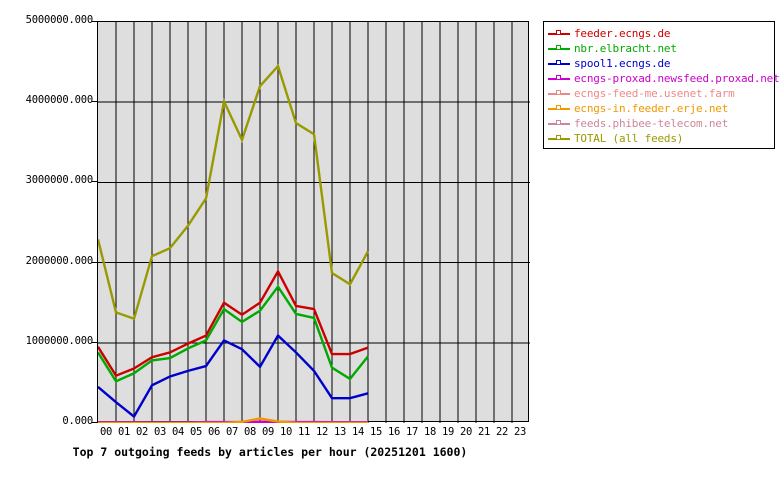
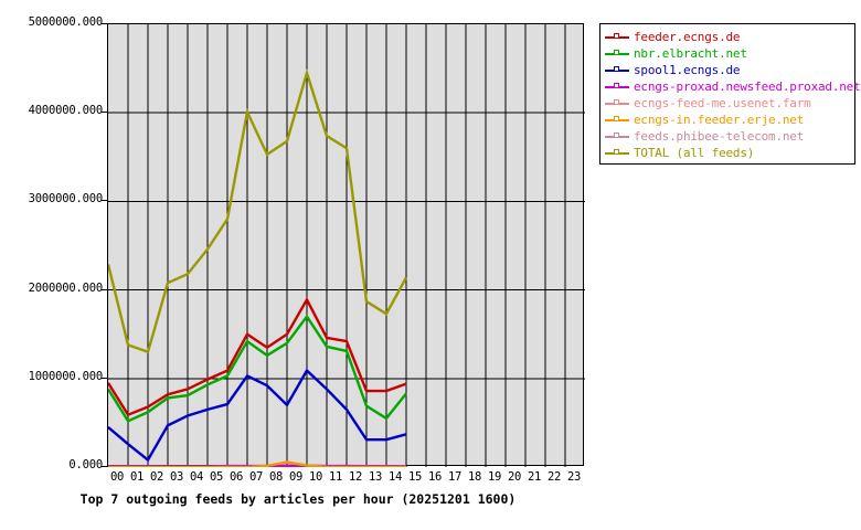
TOTAL (all feeds)/09: 4200000 -> 3700000
